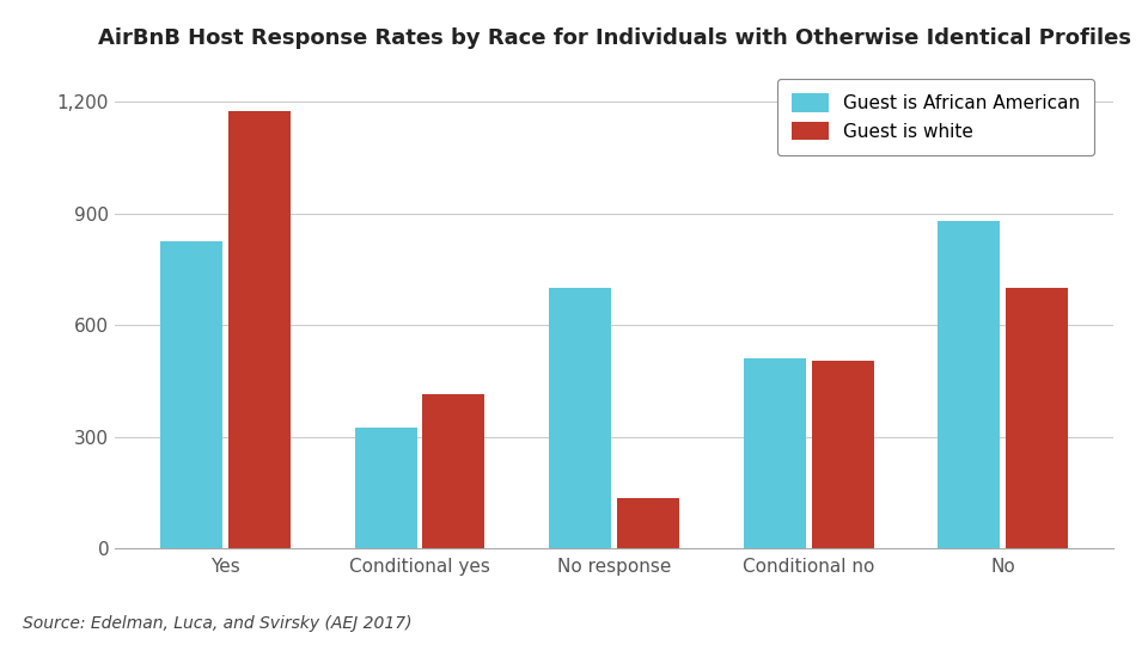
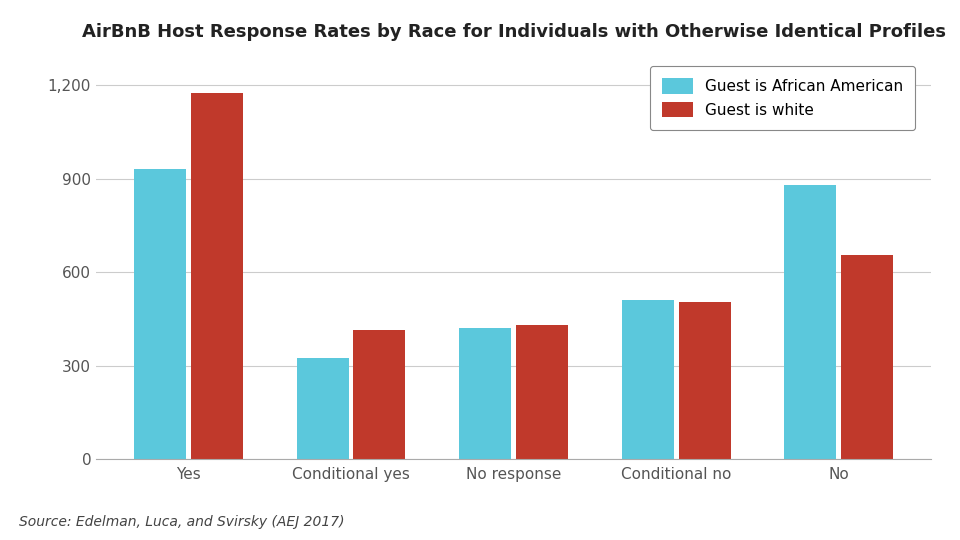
Guest is African American/Yes: 825 -> 930
Guest is African American/No response: 700 -> 420
Guest is white/No response: 135 -> 430
Guest is white/No: 700 -> 655
